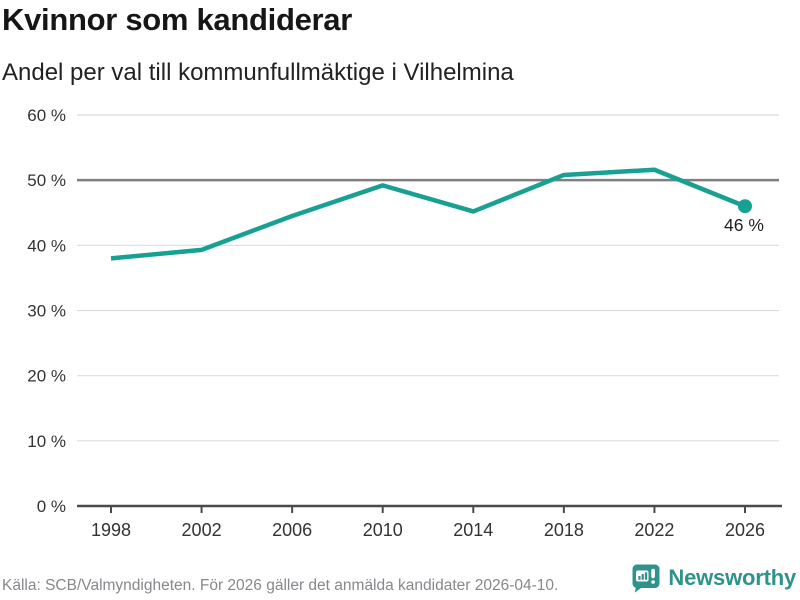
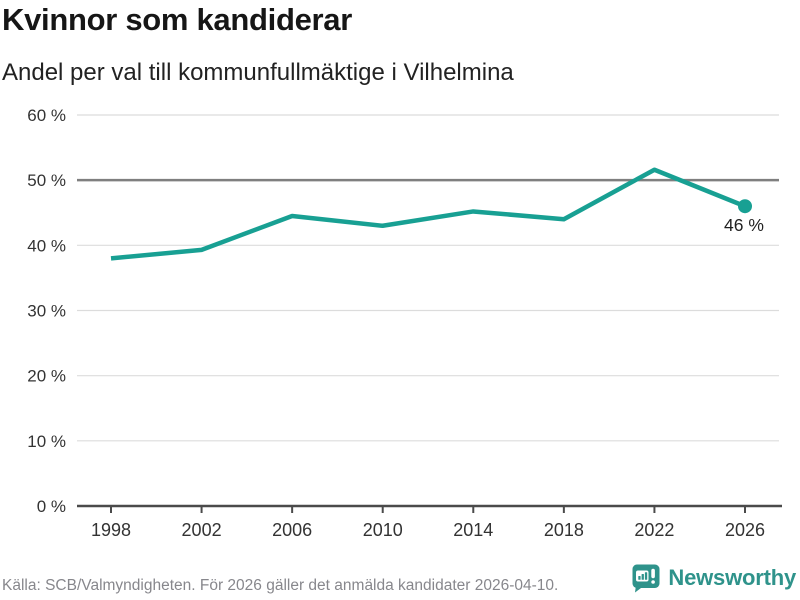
2010: 49% -> 43%
2018: 51% -> 44%
